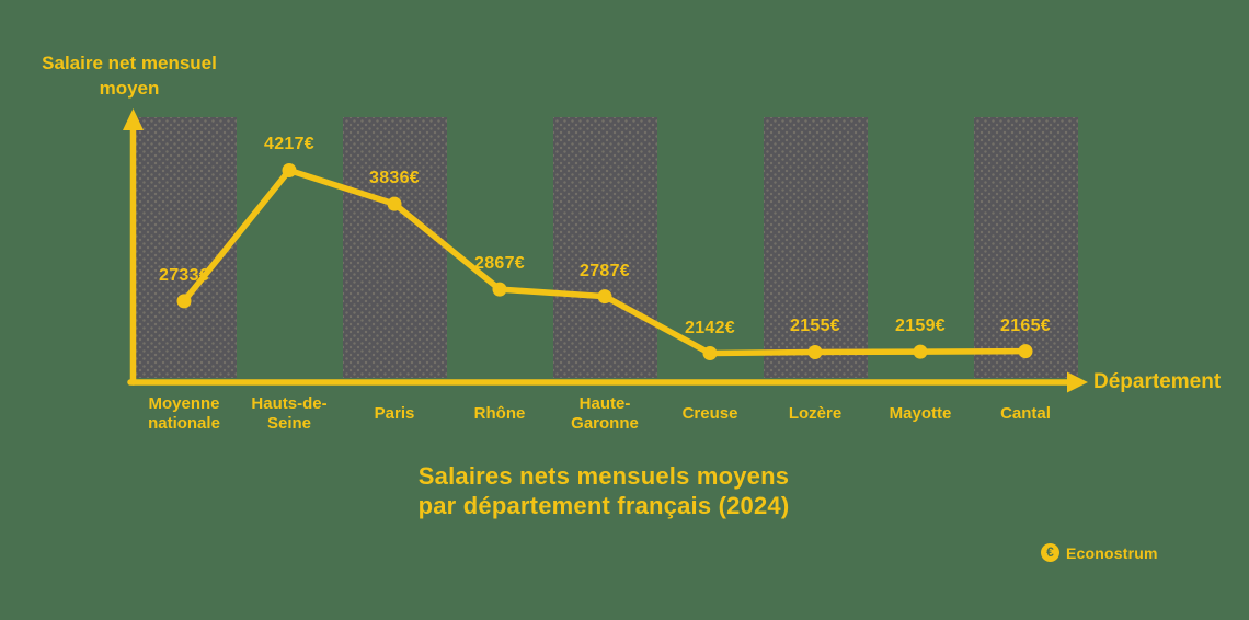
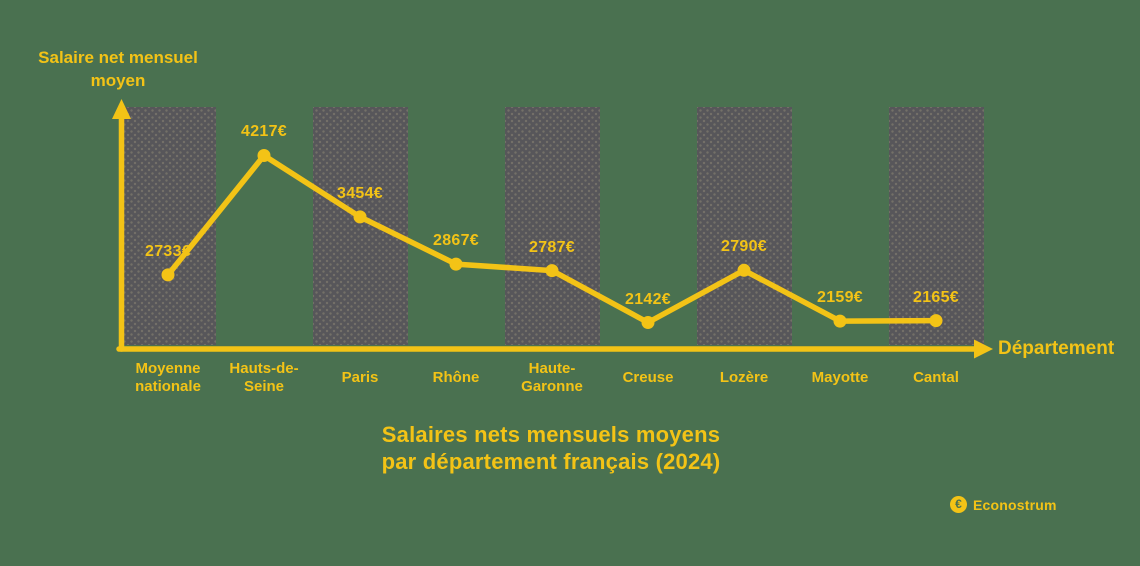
Paris: 3836 -> 3454
Lozère: 2155 -> 2790
